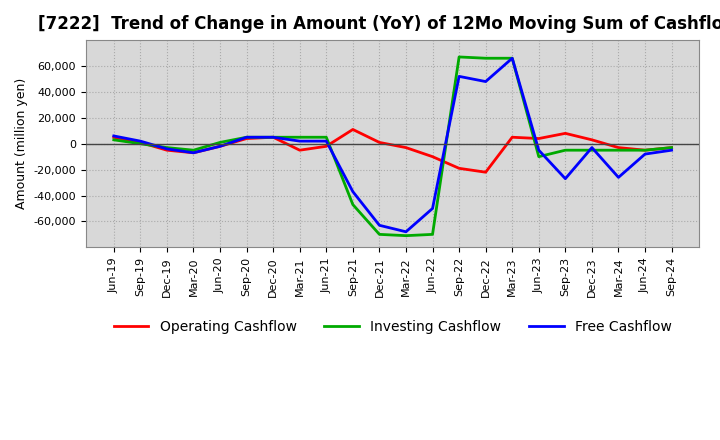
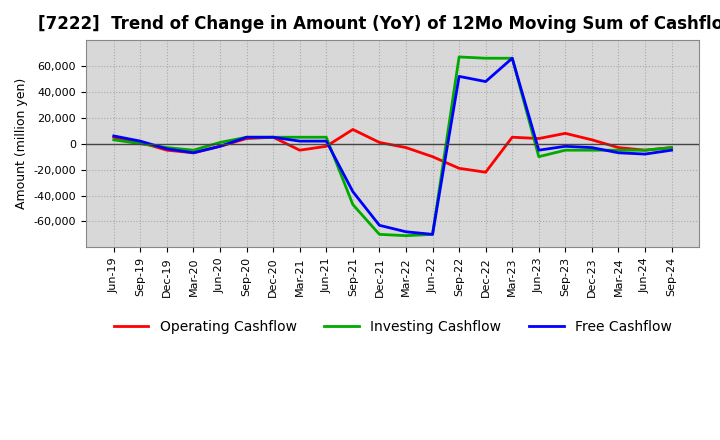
Free Cashflow/Jun-22: -50,000 -> -70,000
Free Cashflow/Sep-23: -27,000 -> -2,000
Free Cashflow/Mar-24: -26,000 -> -7,000
